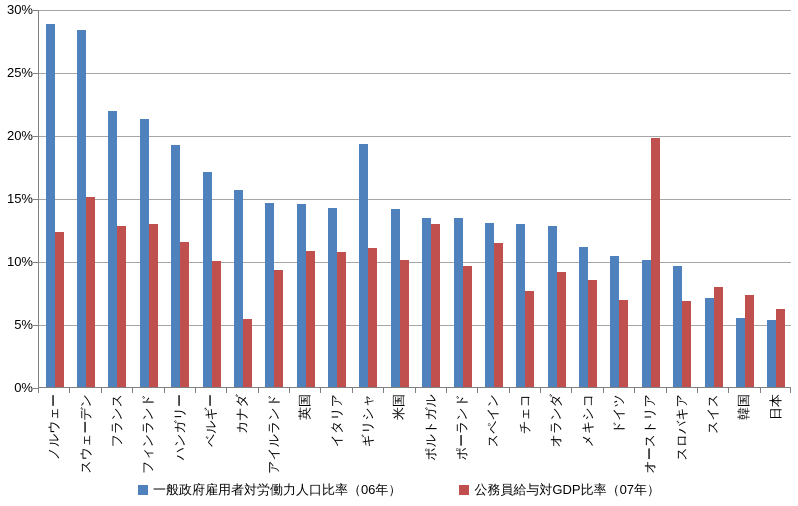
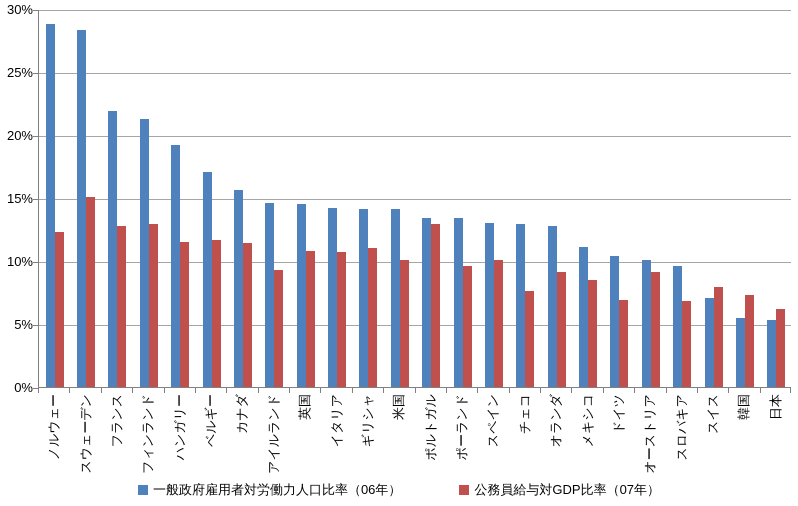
公務員給与対GDP比率（07年）/ベルギー: 10.0% -> 11.7%
公務員給与対GDP比率（07年）/カナダ: 5.4% -> 11.4%
一般政府雇用者対労働力人口比率（06年）/ギリシャ: 19.3% -> 14.1%
公務員給与対GDP比率（07年）/スペイン: 11.4% -> 10.1%
公務員給与対GDP比率（07年）/オーストリア: 19.8% -> 9.1%
